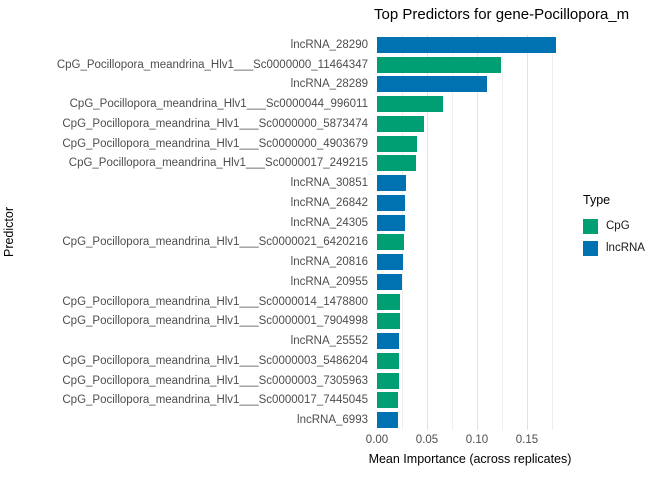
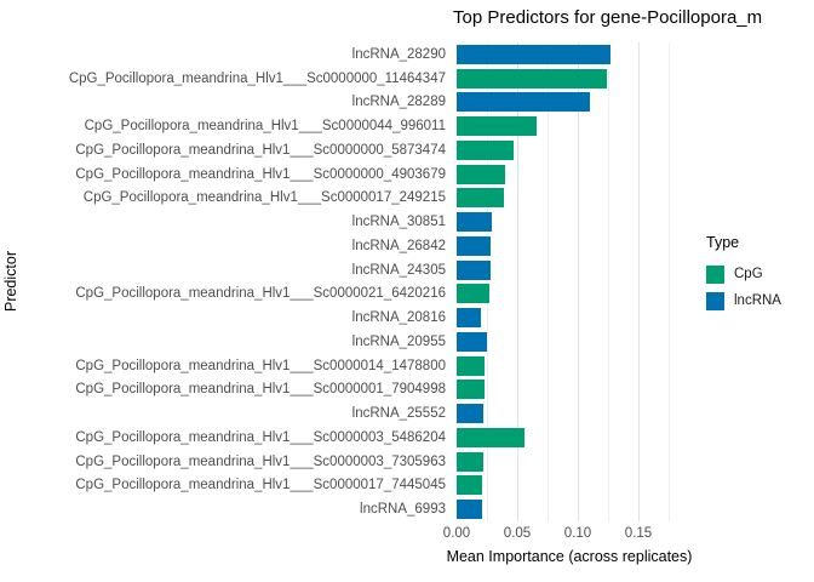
lncRNA_28290: 0.179 -> 0.127
lncRNA_20816: 0.026 -> 0.020
CpG_Pocillopora_meandrina_Hlv1___Sc0000003_5486204: 0.022 -> 0.056
